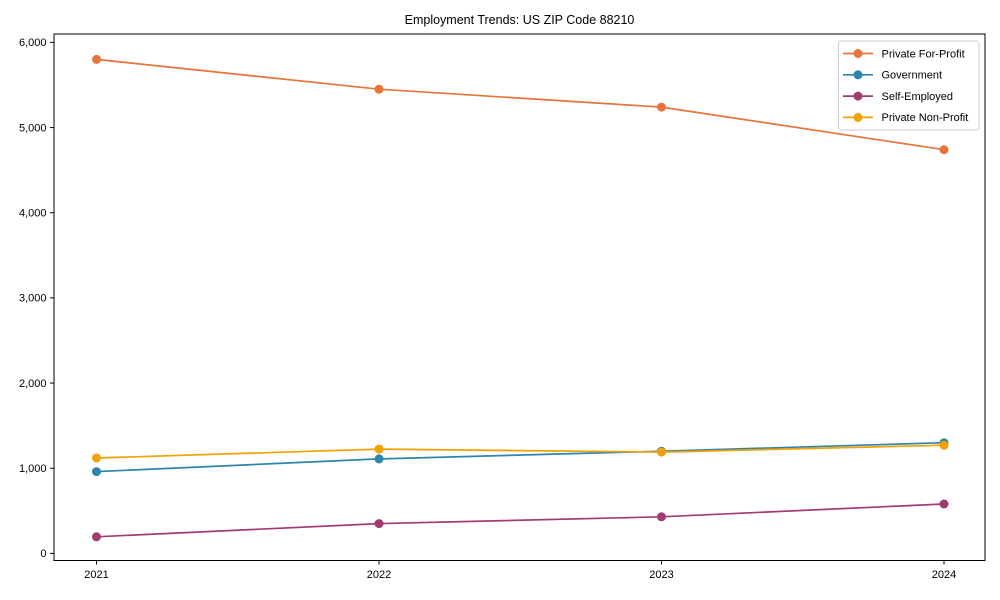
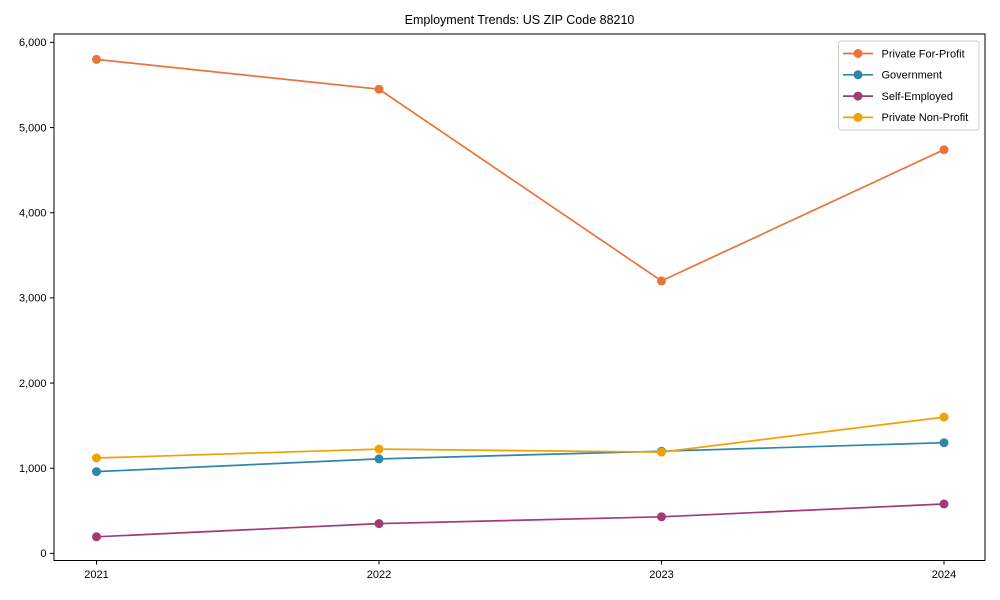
Private For-Profit/2023: 5200 -> 3200
Private Non-Profit/2024: 1300 -> 1600
